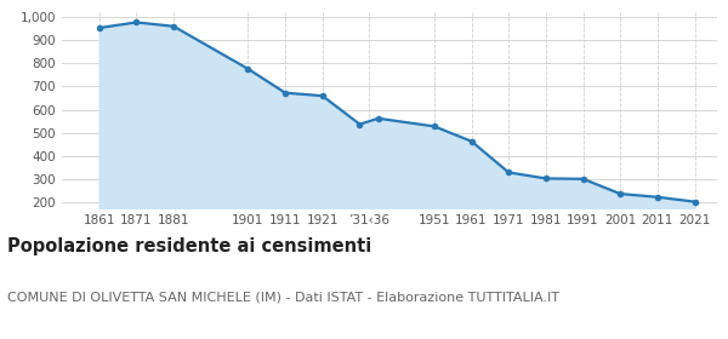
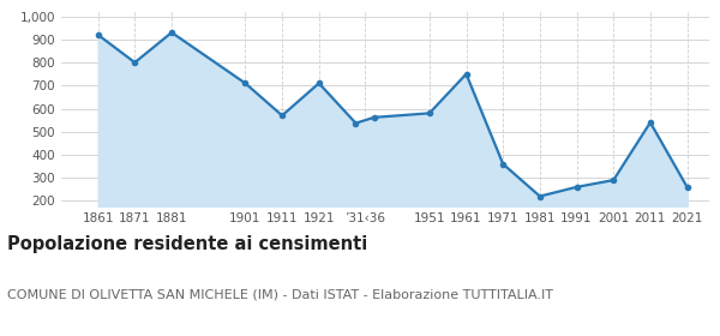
1861: 950 -> 920
1871: 980 -> 800
1881: 960 -> 930
1901: 780 -> 710
1911: 670 -> 570
1921: 660 -> 710
1951: 530 -> 580
1961: 460 -> 750
1971: 330 -> 360
1981: 300 -> 220
1991: 300 -> 260
2001: 240 -> 290
2011: 220 -> 540
2021: 200 -> 260
